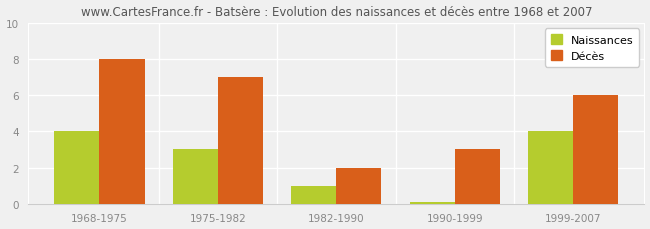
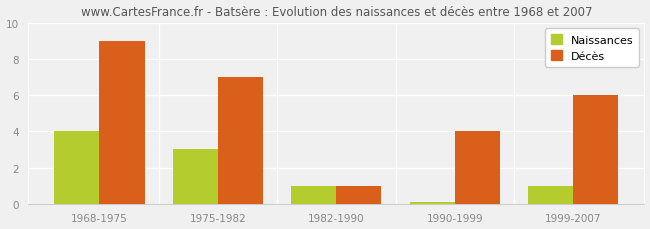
Décès/1968-1975: 8 -> 9
Décès/1982-1990: 2 -> 1
Décès/1990-1999: 3 -> 4
Naissances/1999-2007: 4.0 -> 1.0
